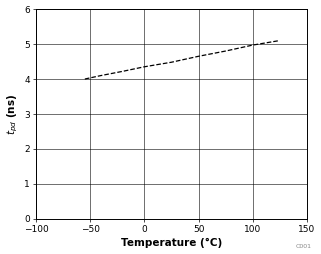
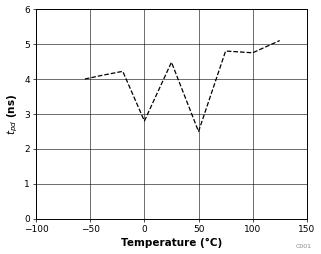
0: 4.35 -> 2.80
50: 4.65 -> 2.50
100: 4.97 -> 4.75
